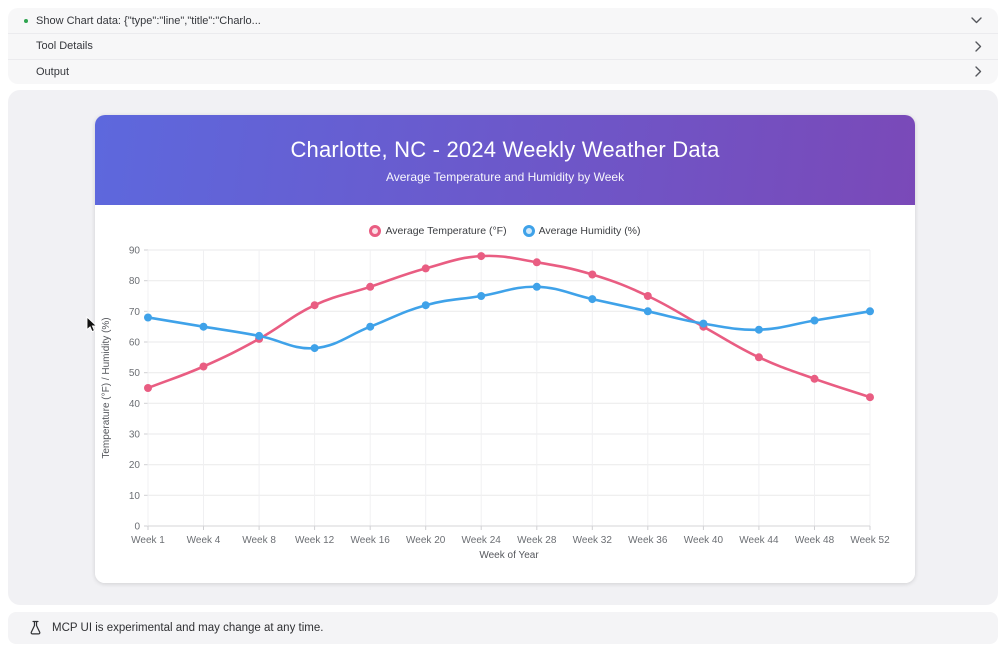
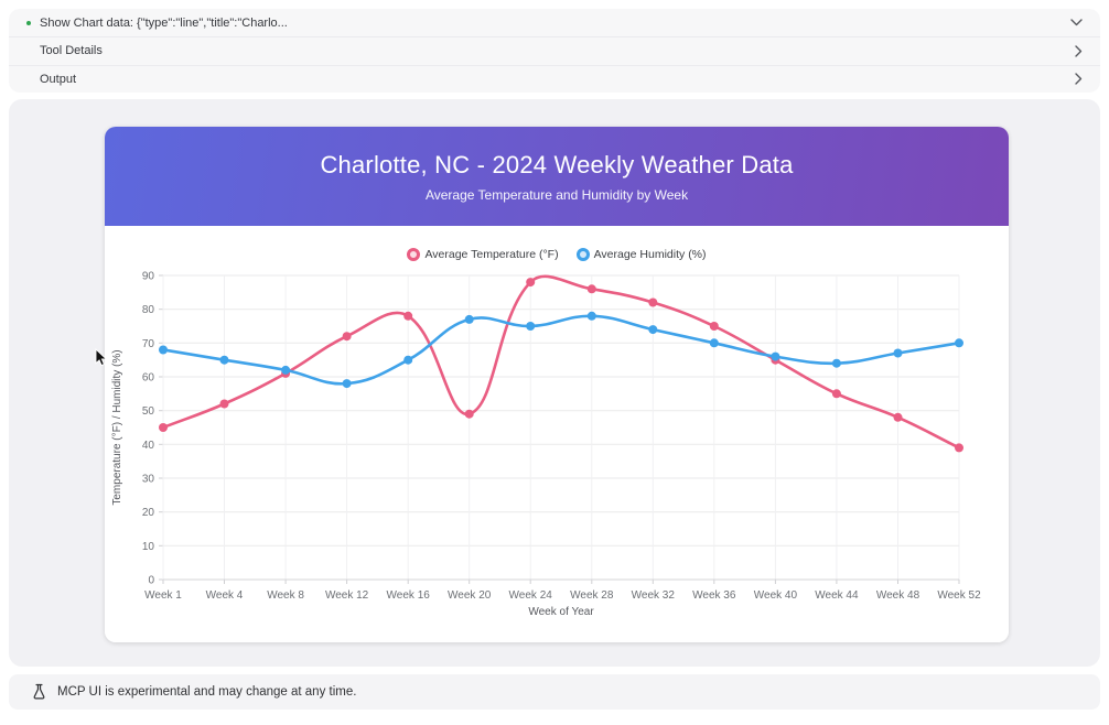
Average Temperature (°F)/Week 20: 84 -> 49
Average Humidity (%)/Week 20: 72 -> 77
Average Temperature (°F)/Week 52: 42 -> 39
